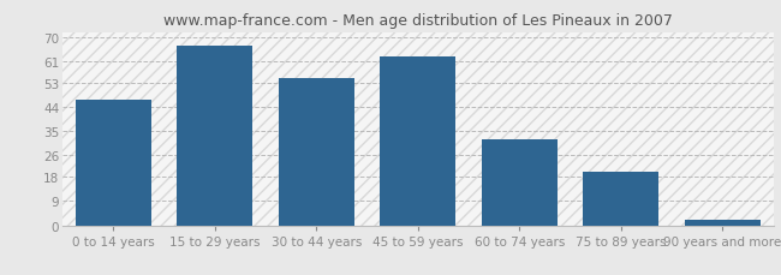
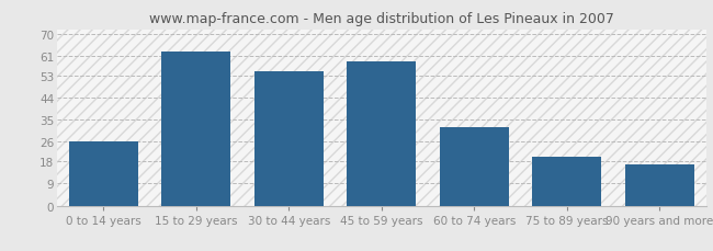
0 to 14 years: 47 -> 26
15 to 29 years: 67 -> 63
45 to 59 years: 63 -> 59
90 years and more: 2 -> 17
